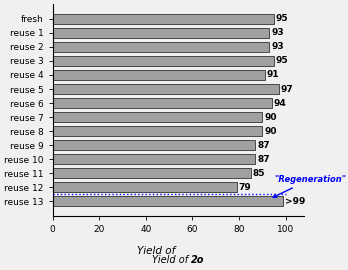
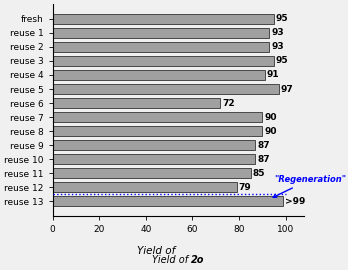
reuse 6: 94 -> 72
